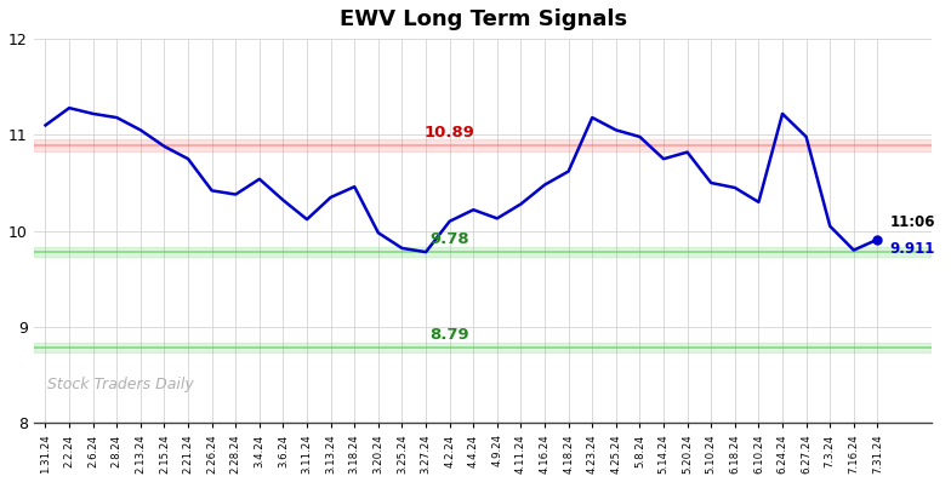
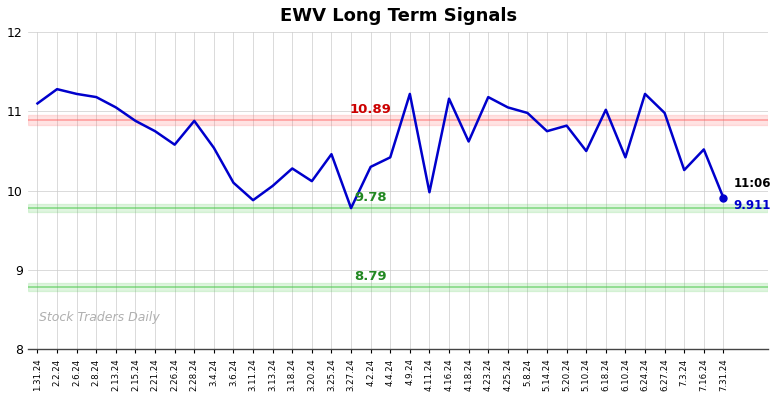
2.26.24: 10.42 -> 10.58
2.28.24: 10.38 -> 10.88
3.6.24: 10.32 -> 10.10
3.11.24: 10.12 -> 9.88
3.13.24: 10.35 -> 10.06
3.18.24: 10.46 -> 10.28
3.20.24: 9.98 -> 10.12
3.25.24: 9.82 -> 10.46
4.2.24: 10.10 -> 10.30
4.4.24: 10.22 -> 10.42
4.9.24: 10.13 -> 11.22
4.11.24: 10.28 -> 9.98
4.16.24: 10.48 -> 11.16
6.18.24: 10.45 -> 11.02
6.10.24: 10.30 -> 10.42
7.3.24: 10.05 -> 10.26
7.16.24: 9.80 -> 10.52
